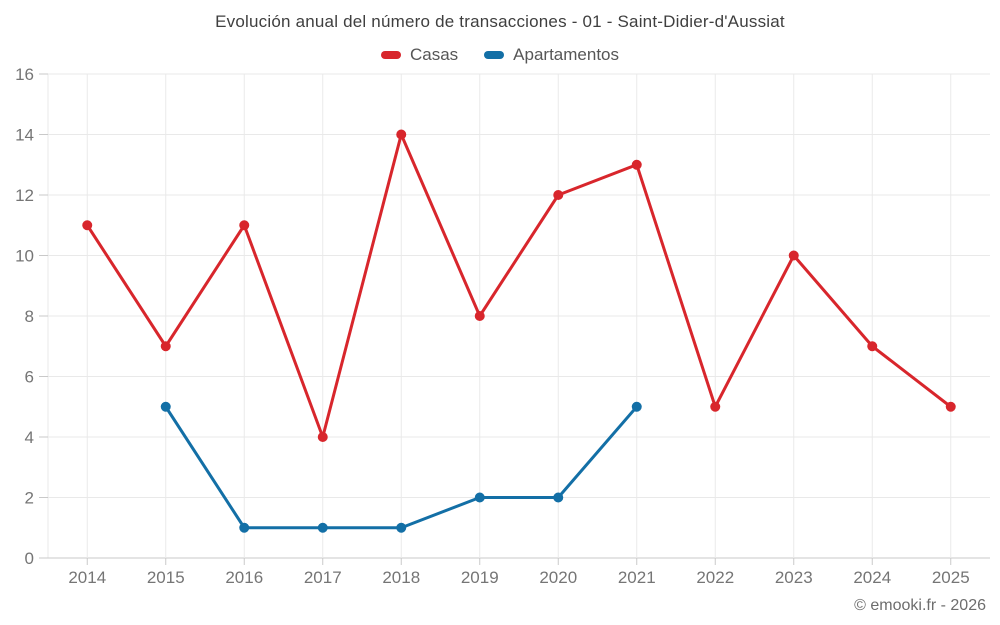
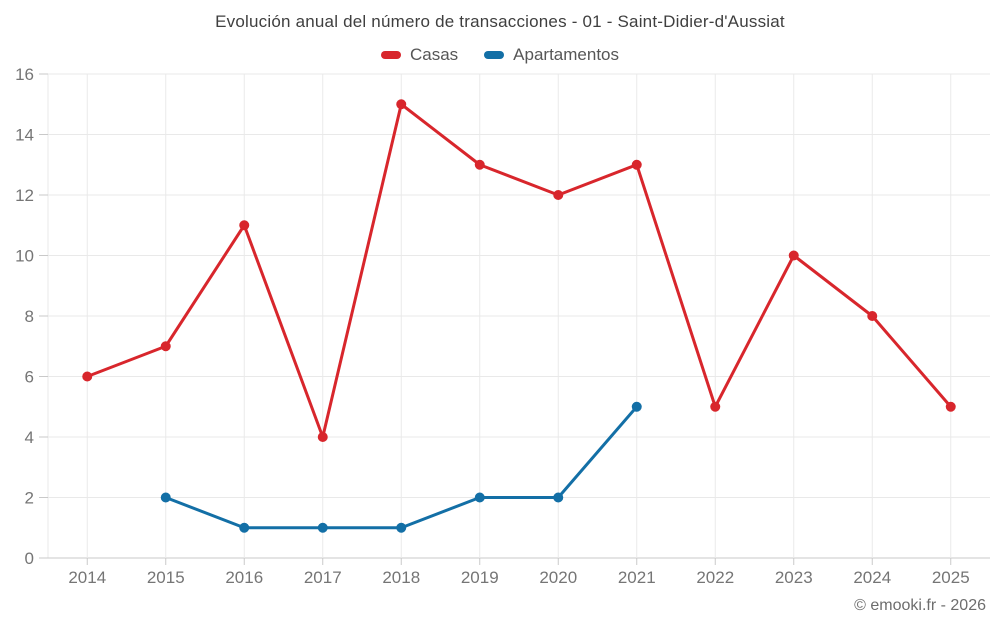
Casas/2014: 11 -> 6
Apartamentos/2015: 5 -> 2
Casas/2018: 14 -> 15
Casas/2019: 8 -> 13
Casas/2024: 7 -> 8
